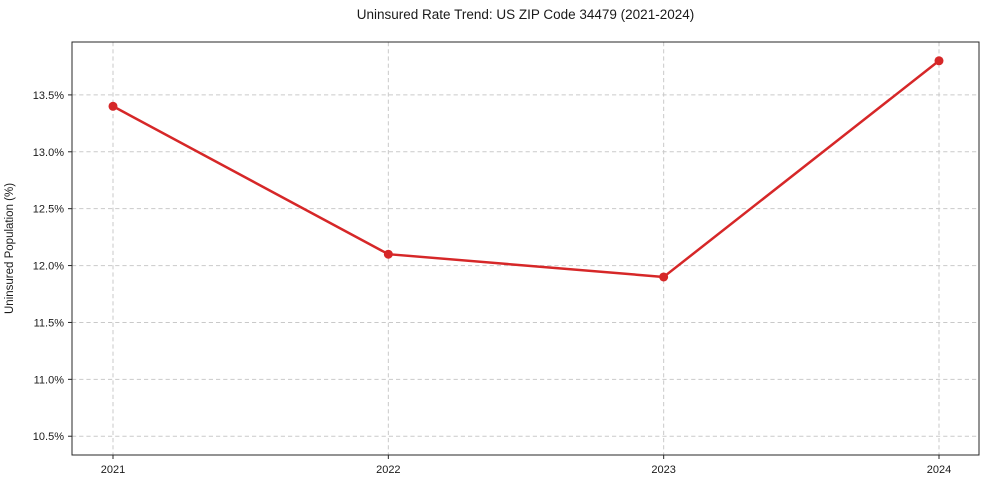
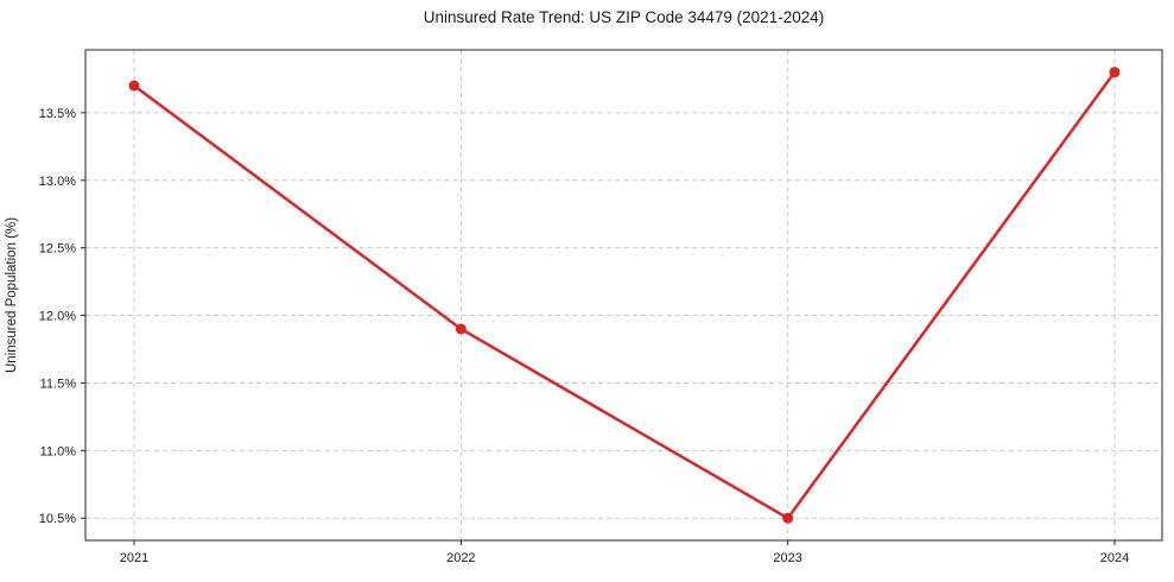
2021: 13.4% -> 13.7%
2022: 12.1% -> 11.9%
2023: 11.9% -> 10.5%
